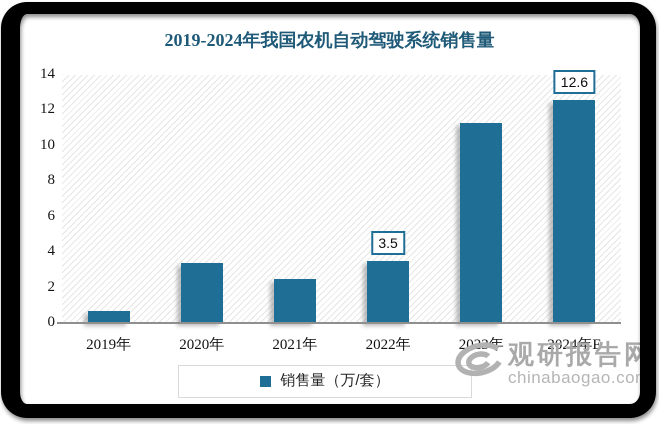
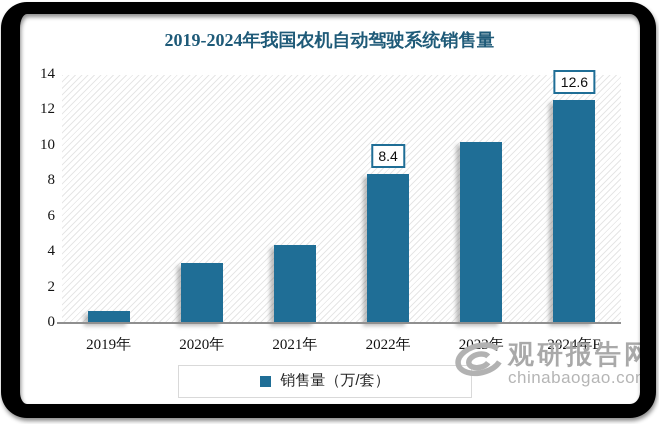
2021年: 2.5 -> 4.4
2022年: 3.5 -> 8.4
2023年: 11.3 -> 10.2
